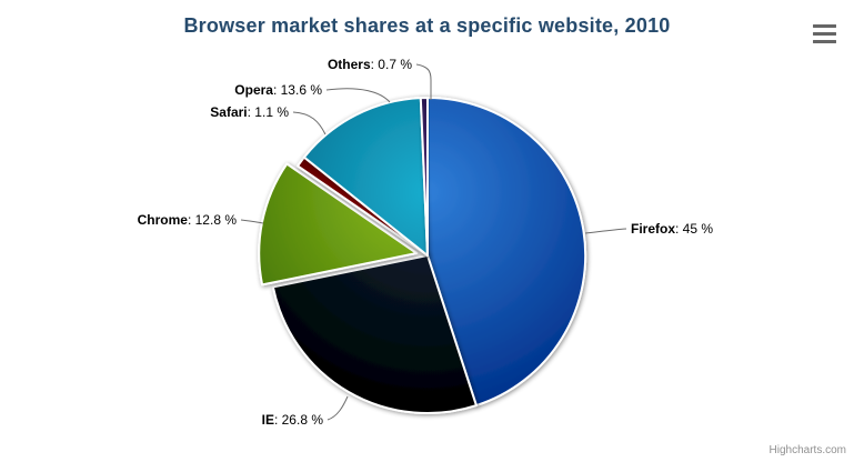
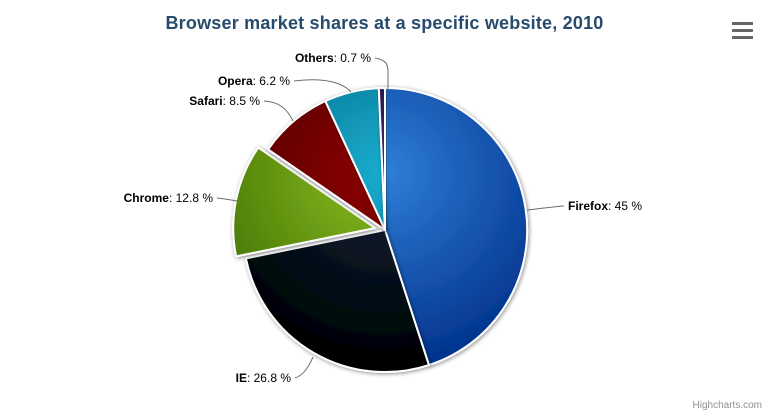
Safari: 1.1 -> 8.5
Opera: 13.6 -> 6.2
